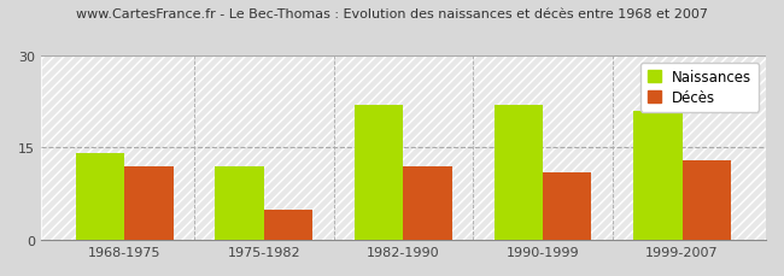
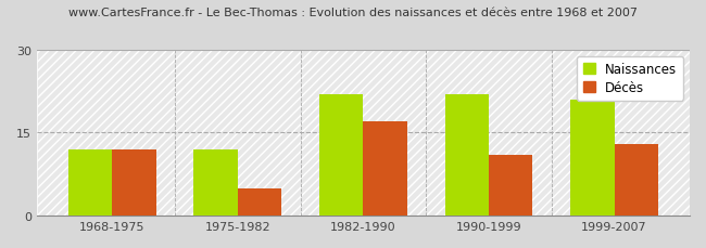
Naissances/1968-1975: 14 -> 12
Décès/1982-1990: 12 -> 17
